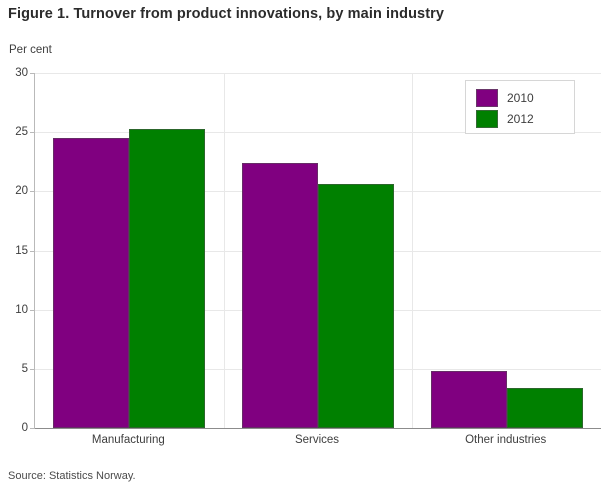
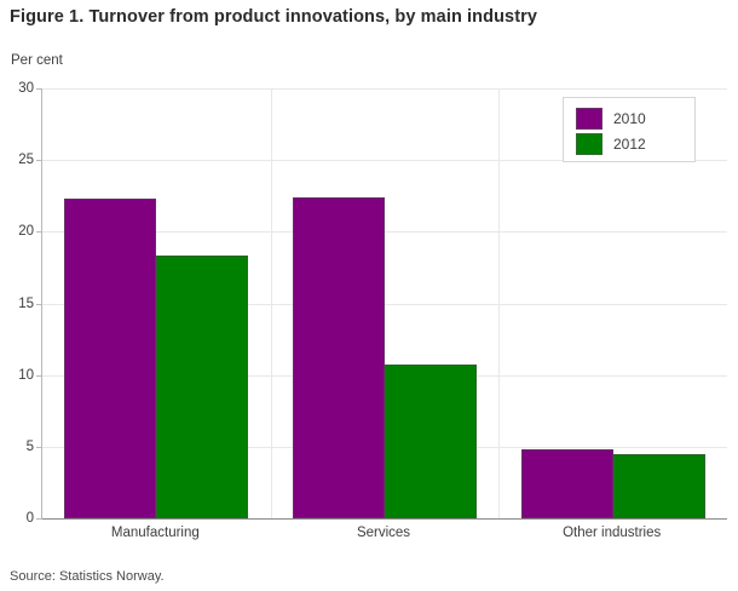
2010/Manufacturing: 24.5 -> 22.3
2012/Manufacturing: 25.3 -> 18.3
2012/Services: 20.6 -> 10.7
2012/Other industries: 3.4 -> 4.5
